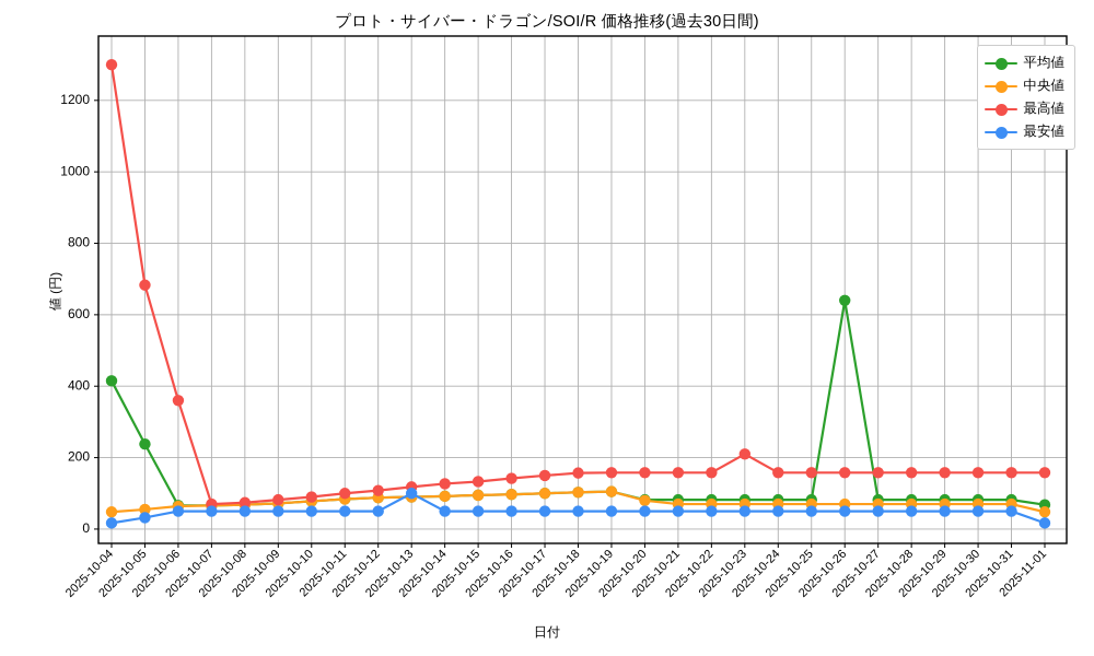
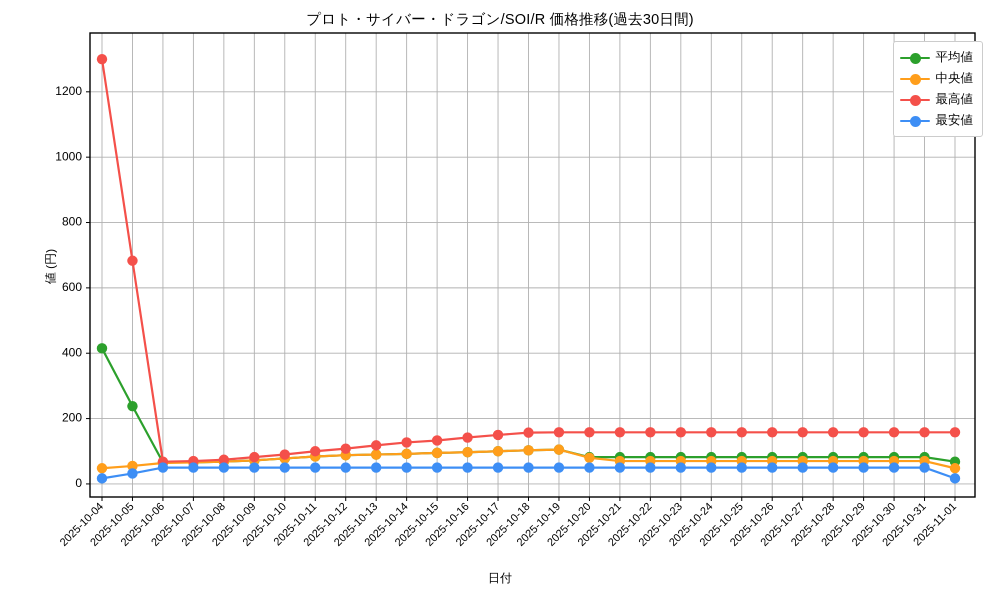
最高値/2025-10-06: 360 -> 70
最安値/2025-10-13: 100 -> 50
最高値/2025-10-23: 210 -> 160
平均値/2025-10-26: 640 -> 80
